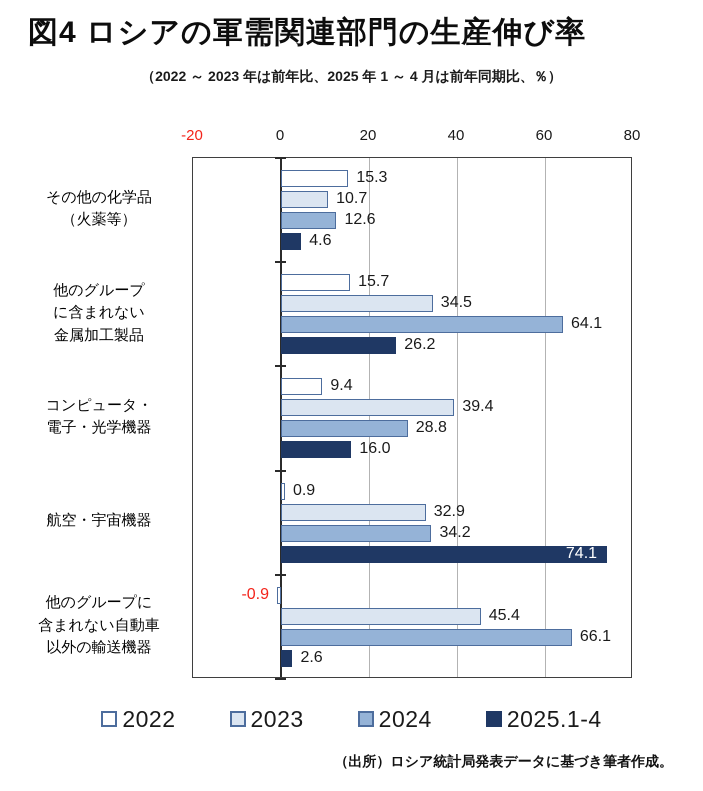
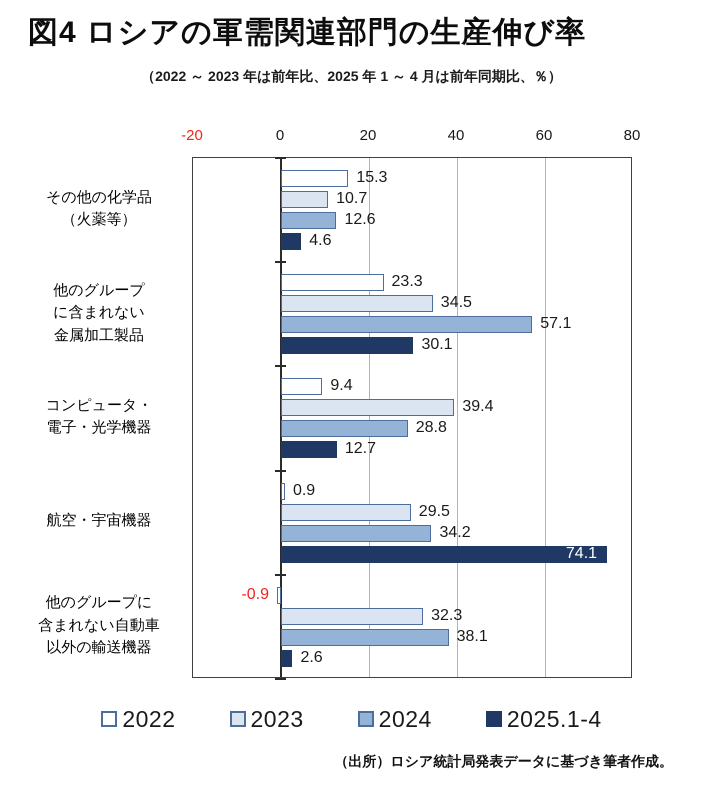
2022/他のグループに含まれない金属加工製品: 15.7 -> 23.3
2024/他のグループに含まれない金属加工製品: 64.1 -> 57.1
2025.1-4/他のグループに含まれない金属加工製品: 26.2 -> 30.1
2025.1-4/コンピュータ・電子・光学機器: 16.0 -> 12.7
2023/航空・宇宙機器: 32.9 -> 29.5
2023/他のグループに含まれない自動車以外の輸送機器: 45.4 -> 32.3
2024/他のグループに含まれない自動車以外の輸送機器: 66.1 -> 38.1
